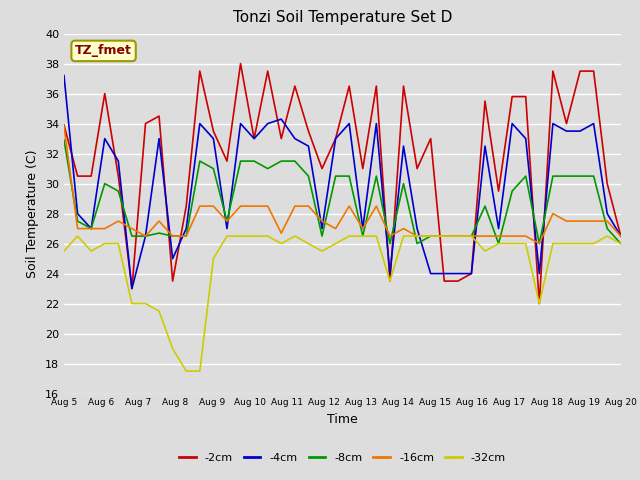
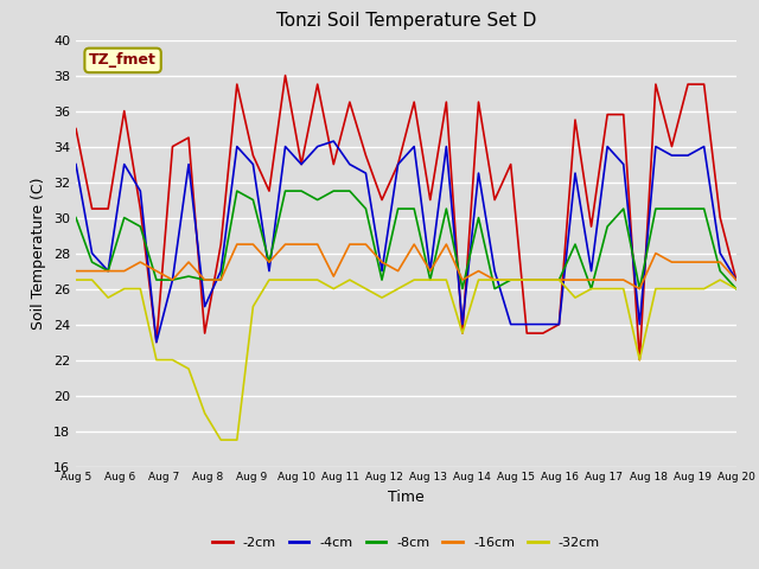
-2cm/Aug 5: 33.9 -> 35.0
-4cm/Aug 5: 37.2 -> 33.0
-8cm/Aug 5: 32.9 -> 30.0
-16cm/Aug 5: 33.8 -> 27.0
-32cm/Aug 5: 25.5 -> 26.5
